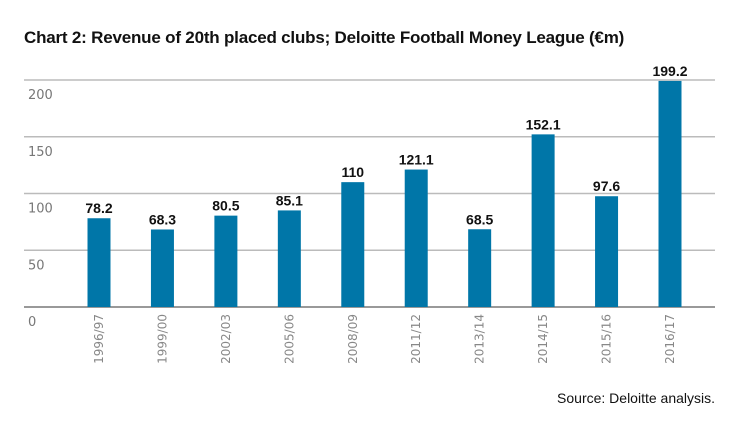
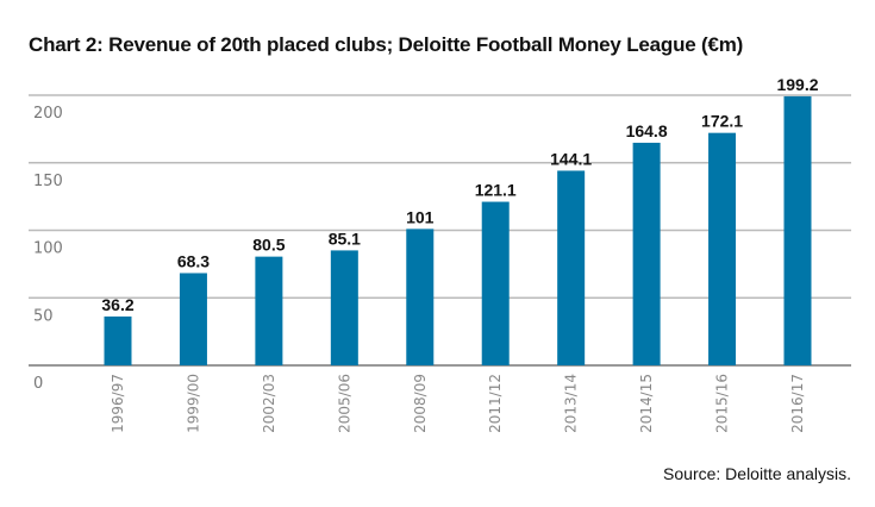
1996/97: 78.2 -> 36.2
2008/09: 110 -> 101
2013/14: 68.5 -> 144.1
2014/15: 152.1 -> 164.8
2015/16: 97.6 -> 172.1
